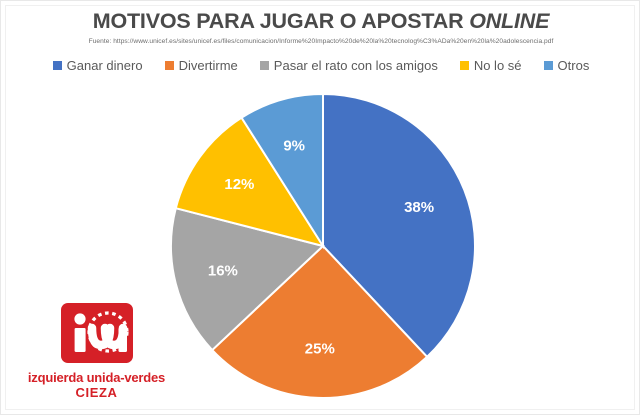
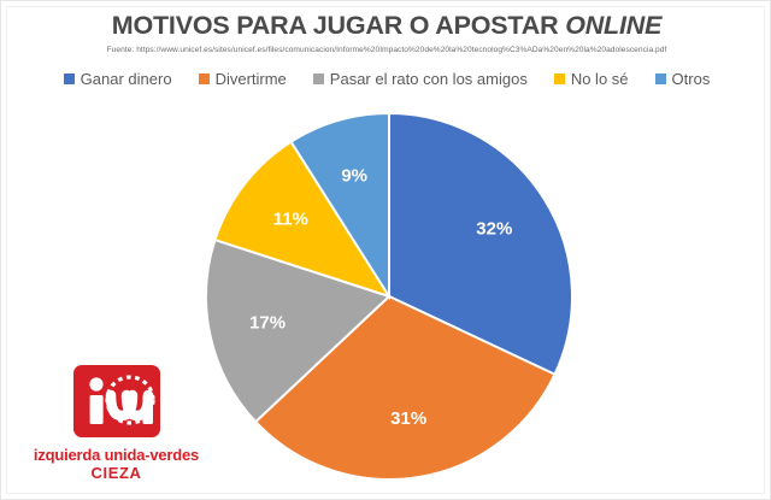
Ganar dinero: 38% -> 32%
Divertirme: 25% -> 31%
Pasar el rato con los amigos: 16% -> 17%
No lo sé: 12% -> 11%
